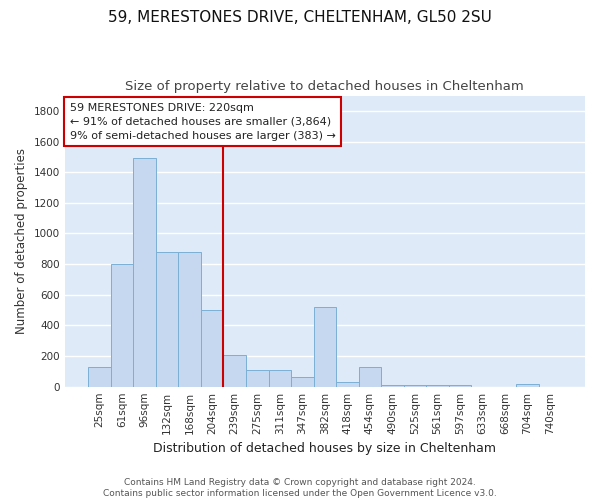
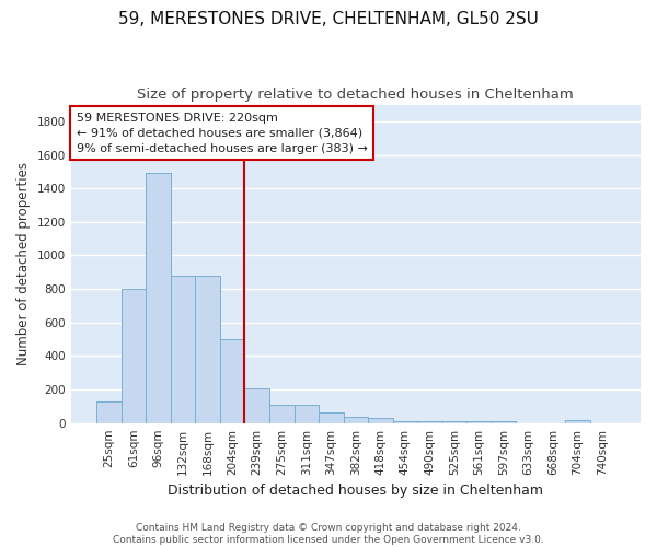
382sqm: 520 -> 40
454sqm: 130 -> 10
